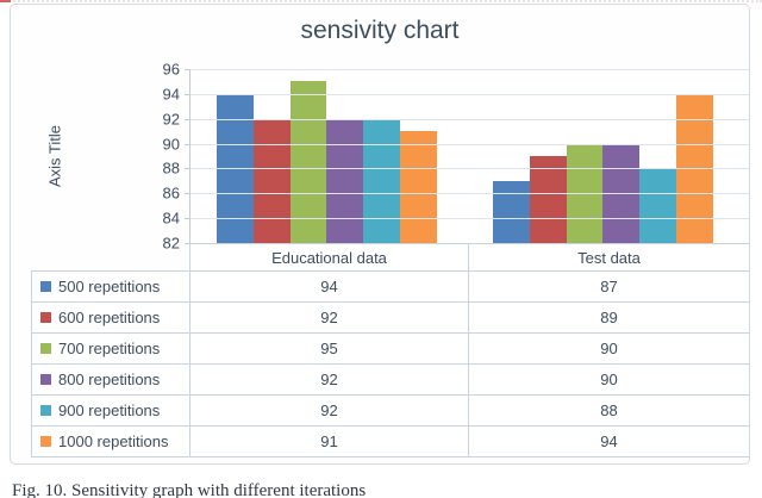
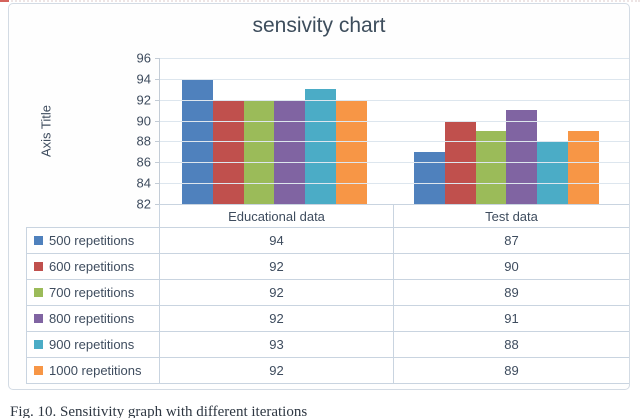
700 repetitions/Educational data: 95 -> 92
900 repetitions/Educational data: 92 -> 93
1000 repetitions/Educational data: 91 -> 92
600 repetitions/Test data: 89 -> 90
700 repetitions/Test data: 90 -> 89
800 repetitions/Test data: 90 -> 91
1000 repetitions/Test data: 94 -> 89
